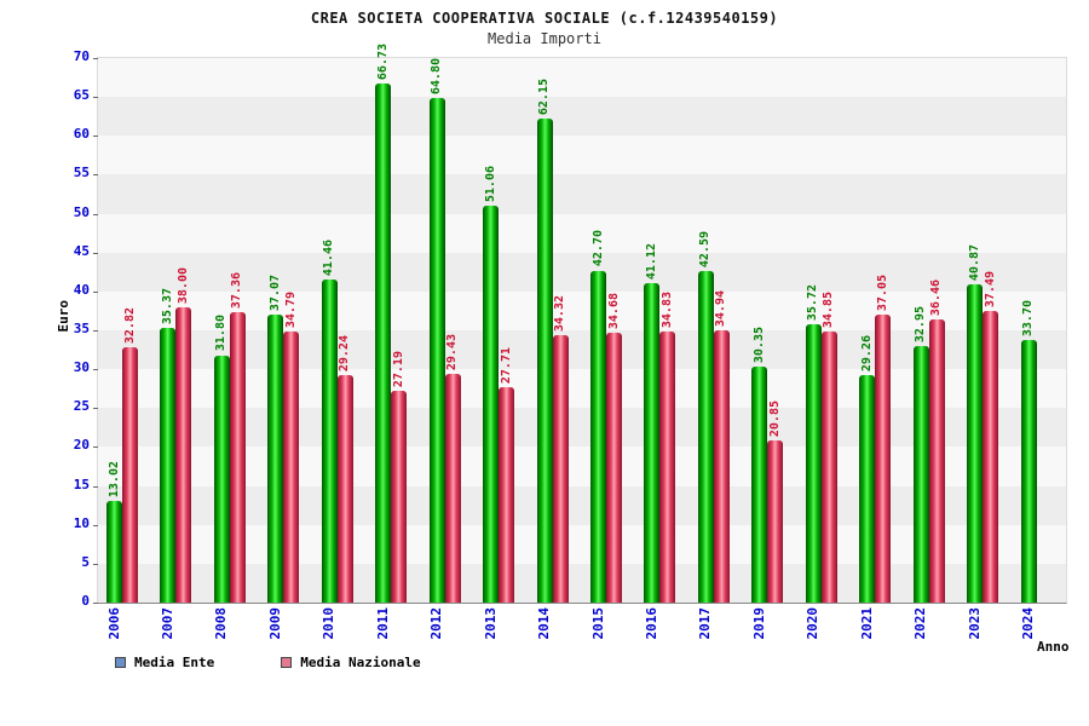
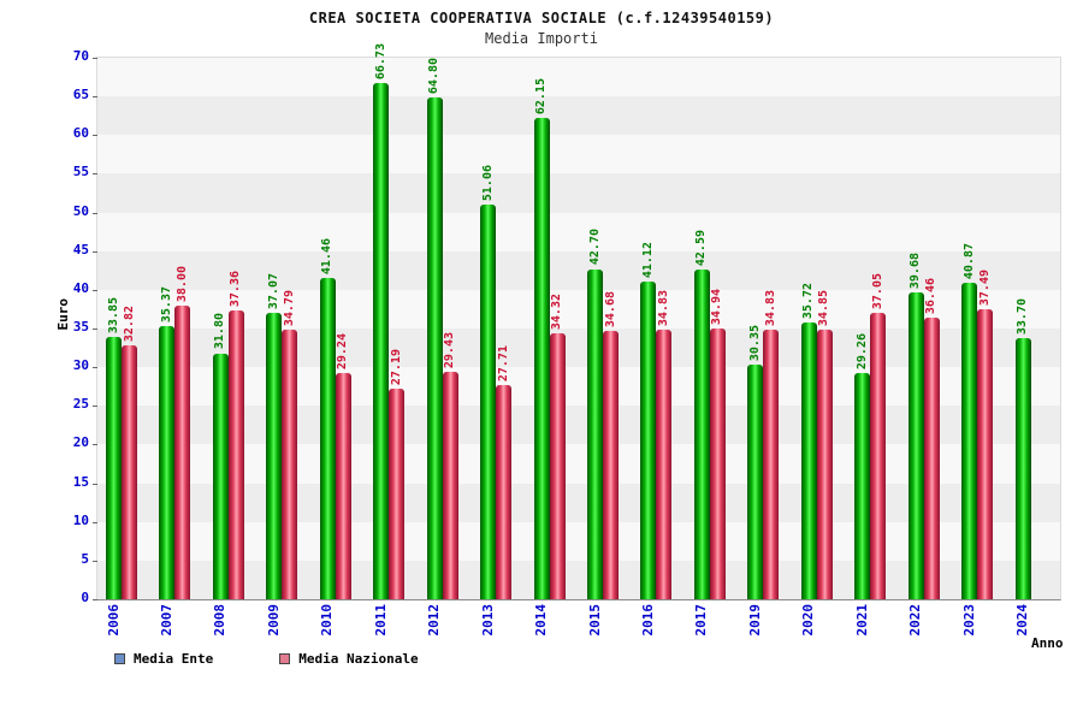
Media Ente/2006: 13.02 -> 33.85
Media Nazionale/2019: 20.85 -> 34.83
Media Ente/2022: 32.95 -> 39.68
